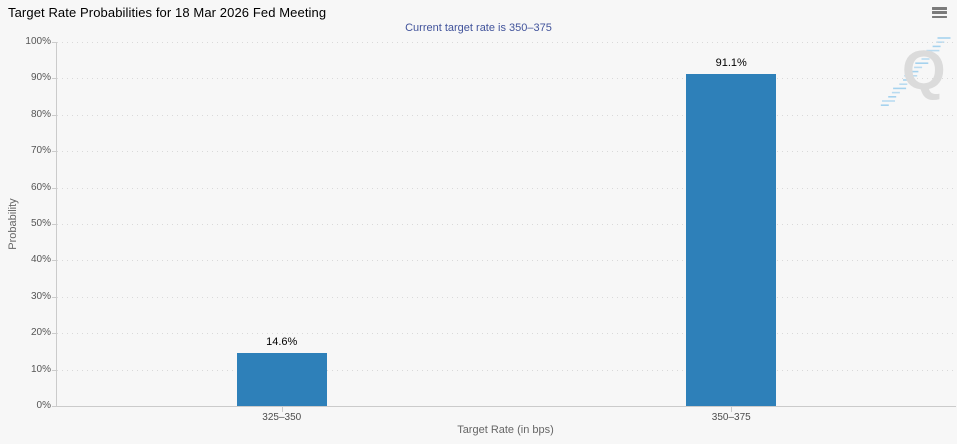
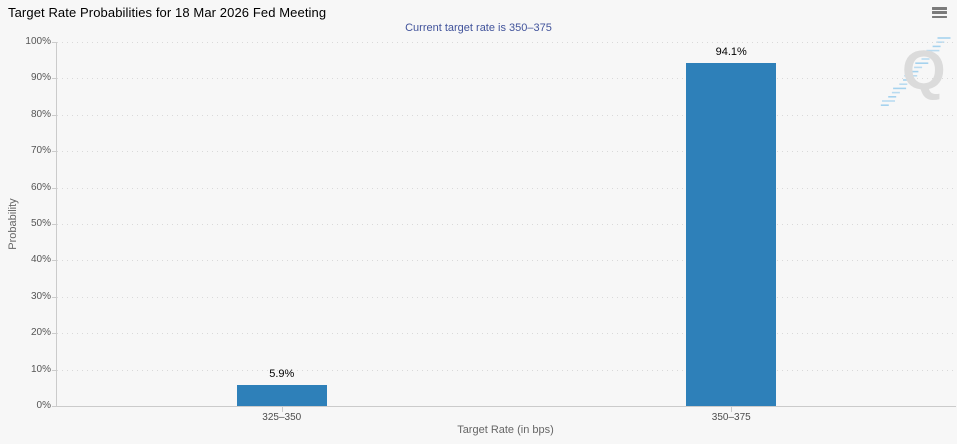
325–350: 14.6% -> 5.9%
350–375: 91.1% -> 94.1%
